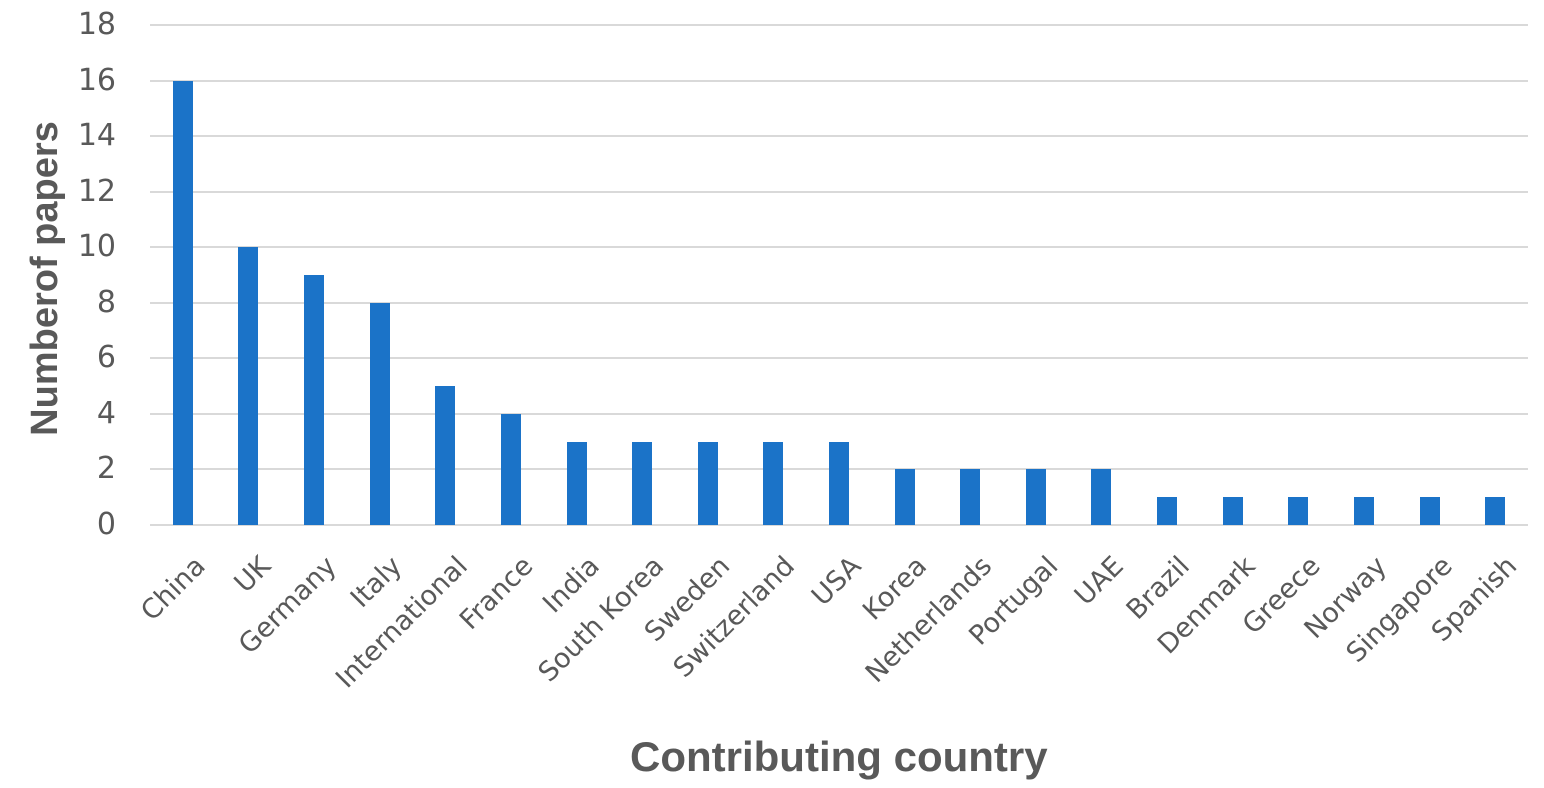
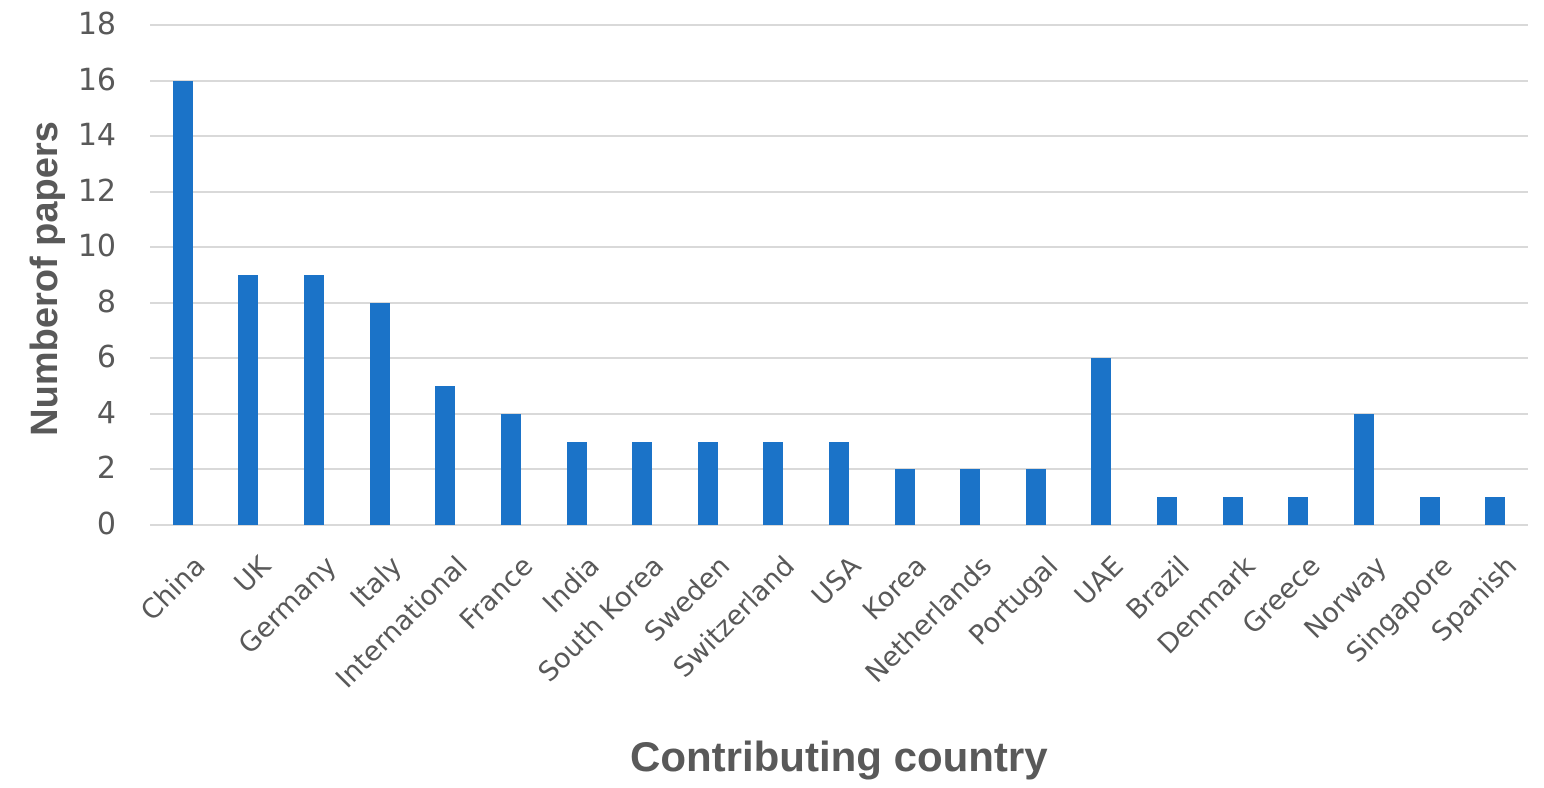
UK: 10 -> 9
UAE: 2 -> 6
Norway: 1 -> 4
